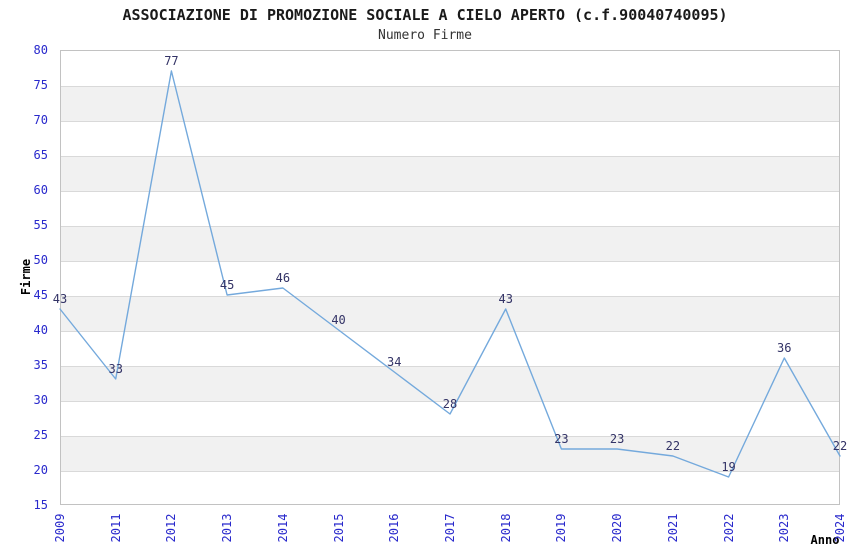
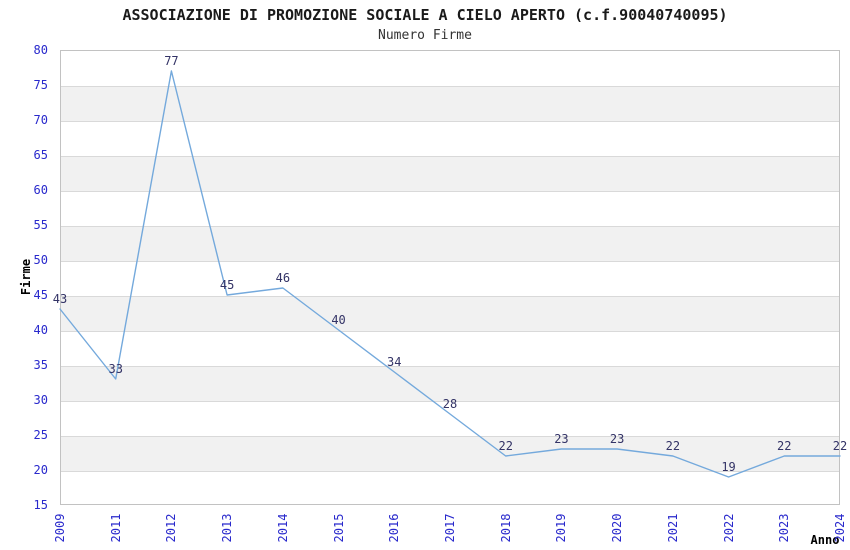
2018: 43 -> 22
2023: 36 -> 22
